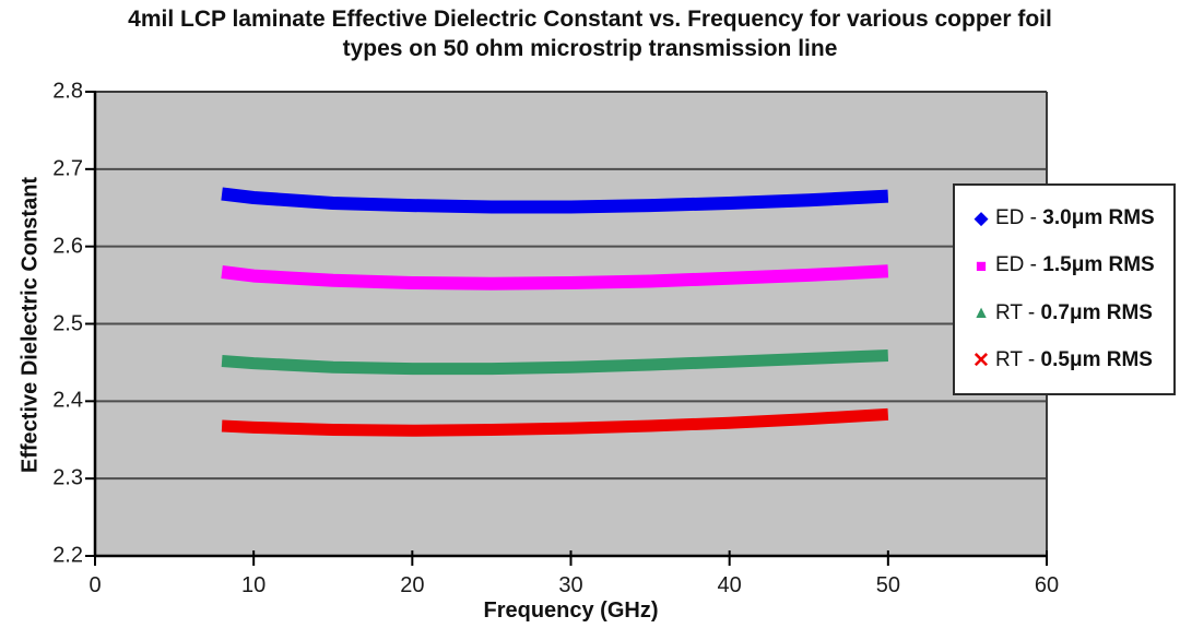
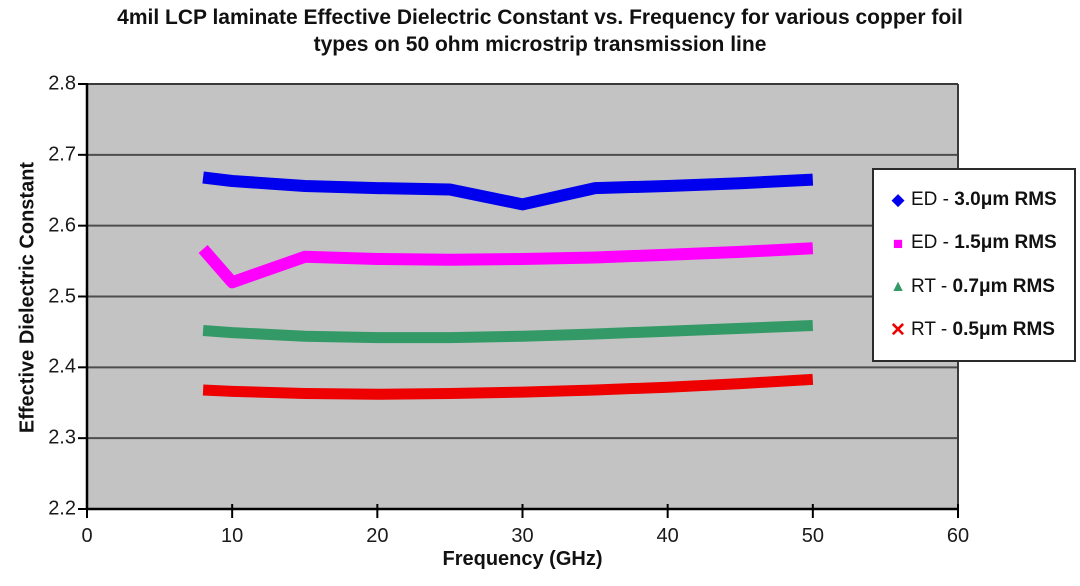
ED - 1.5μm RMS/10: 2.56 -> 2.52
ED - 3.0μm RMS/30: 2.65 -> 2.63
